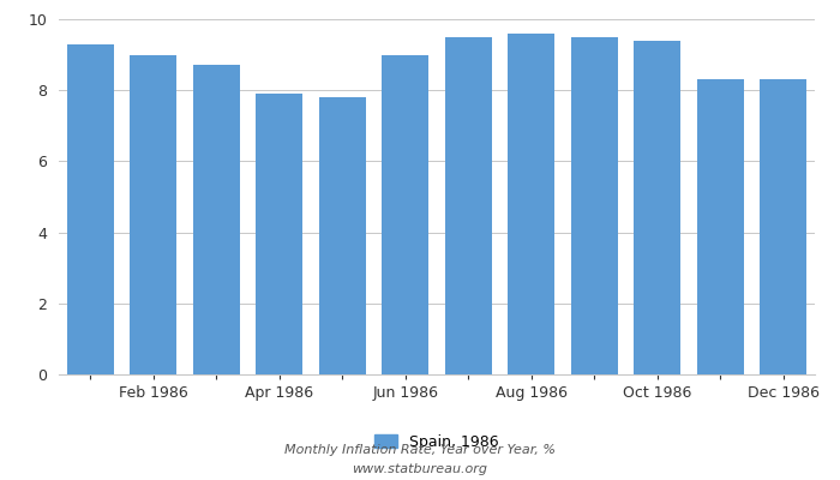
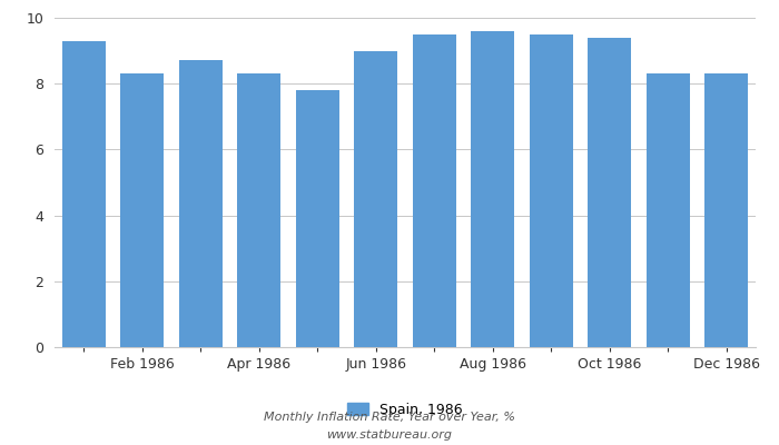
Feb 1986: 9.0 -> 8.3
Apr 1986: 7.9 -> 8.3
